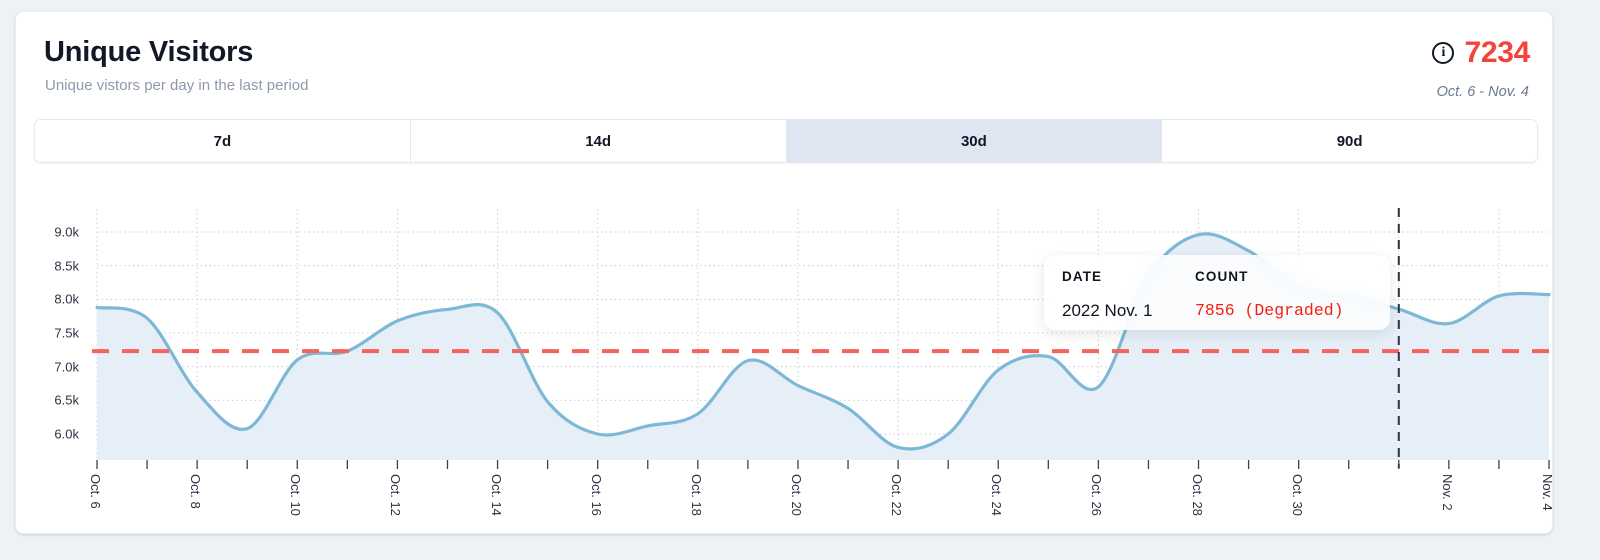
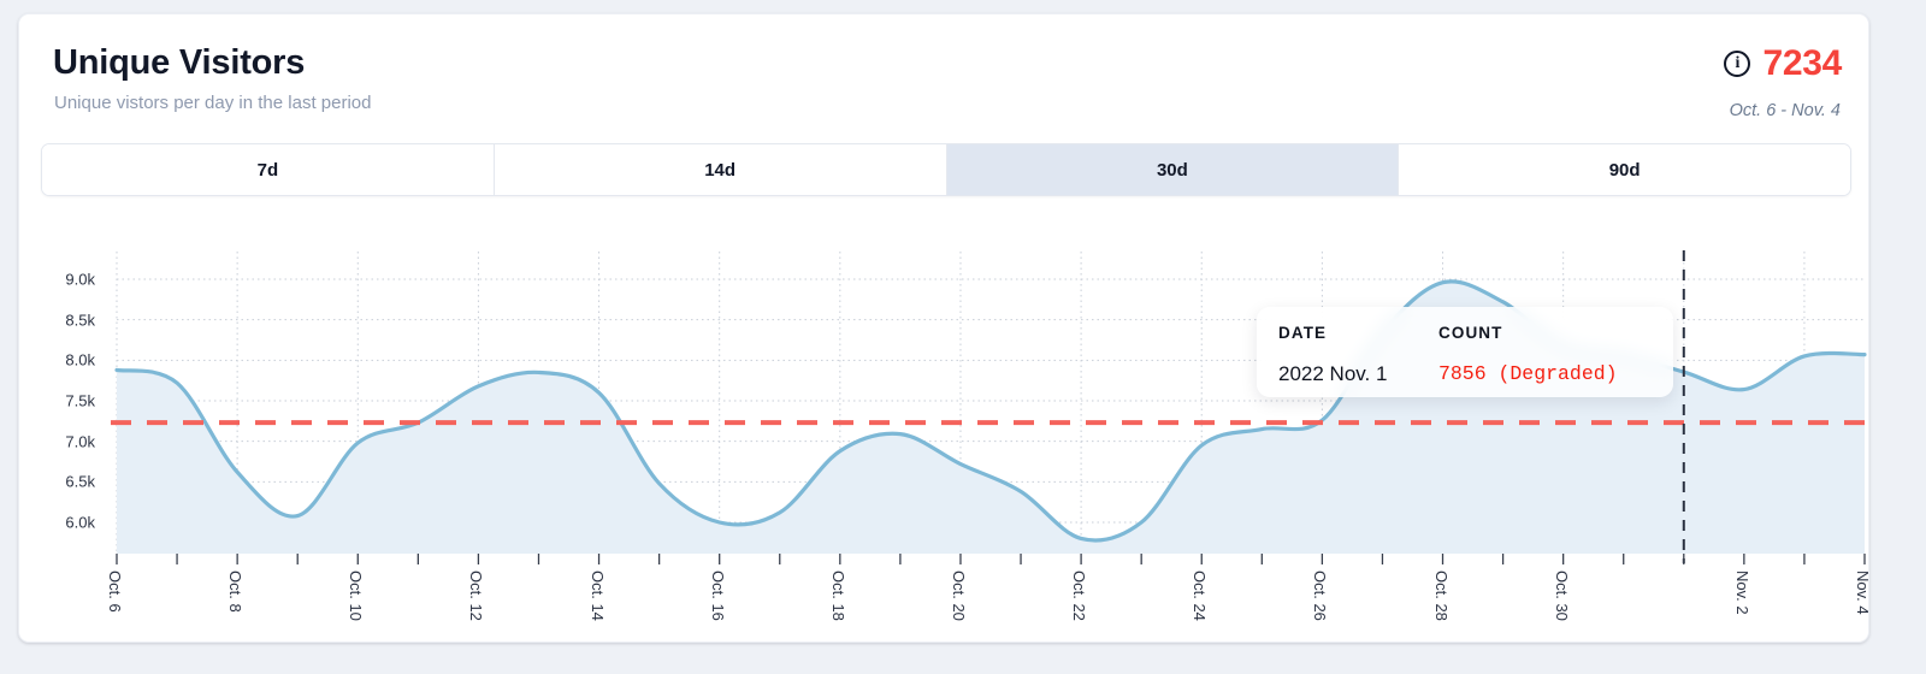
Oct. 10: 7.1k -> 7.0k
Oct. 14: 7.8k -> 7.6k
Oct. 18: 6.3k -> 6.9k
Oct. 26: 6.7k -> 7.3k
